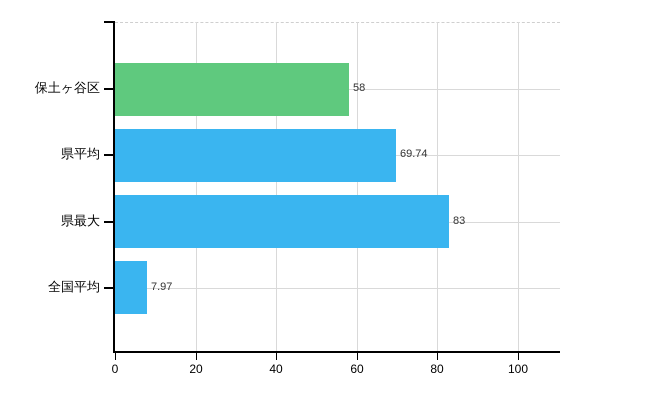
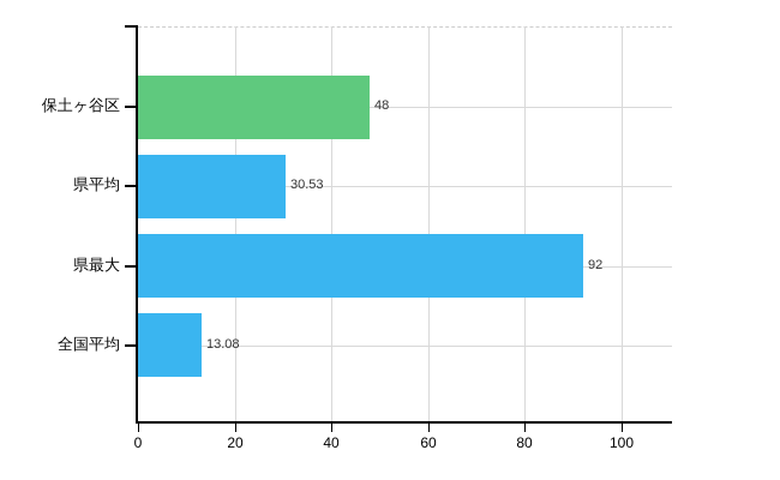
保土ヶ谷区: 58 -> 48
県平均: 69.74 -> 30.53
県最大: 83 -> 92
全国平均: 7.97 -> 13.08
